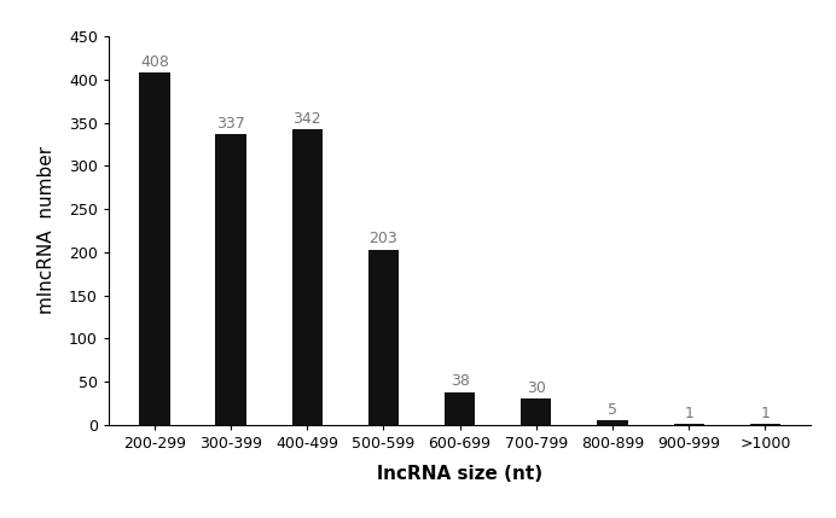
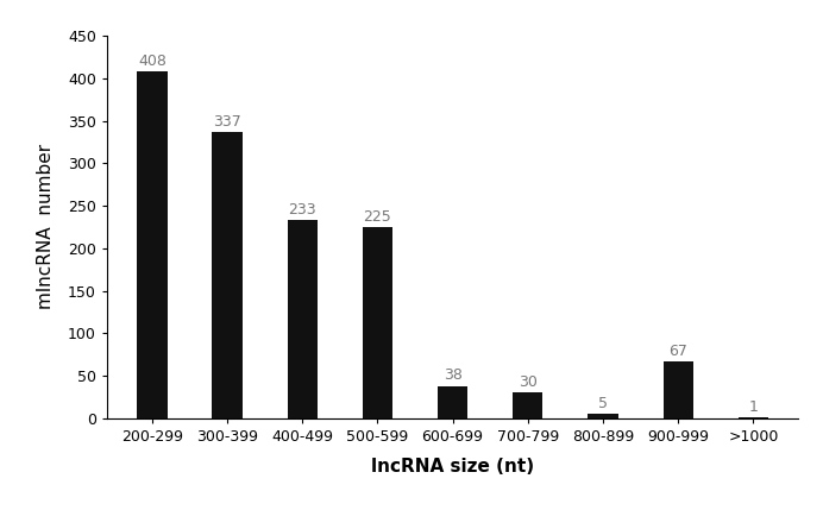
400-499: 342 -> 233
500-599: 203 -> 225
900-999: 1 -> 67
